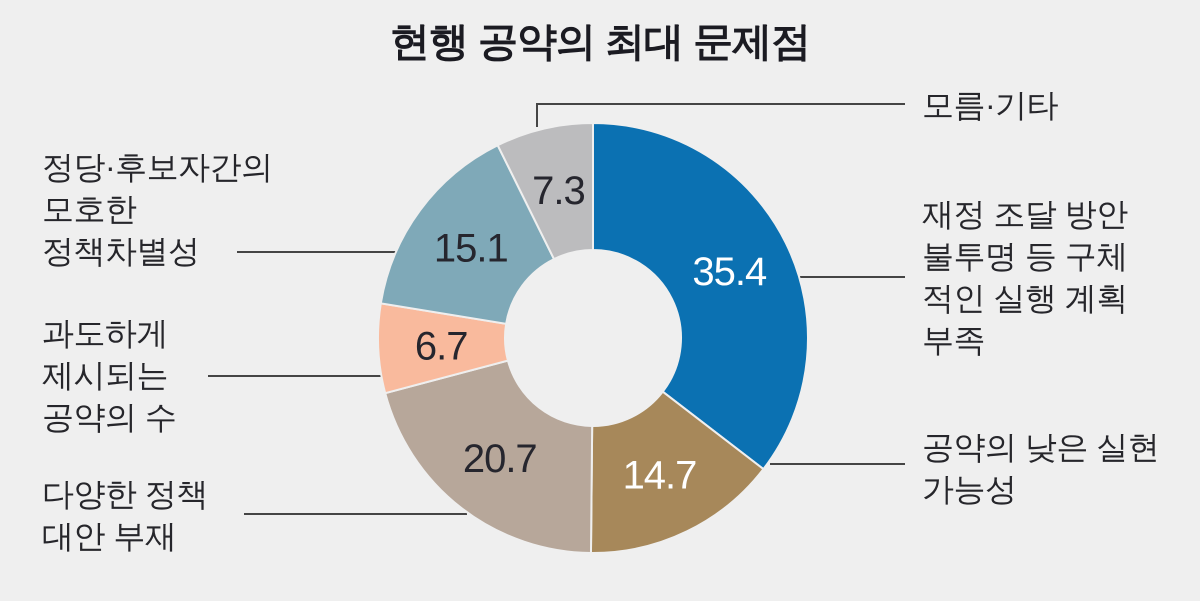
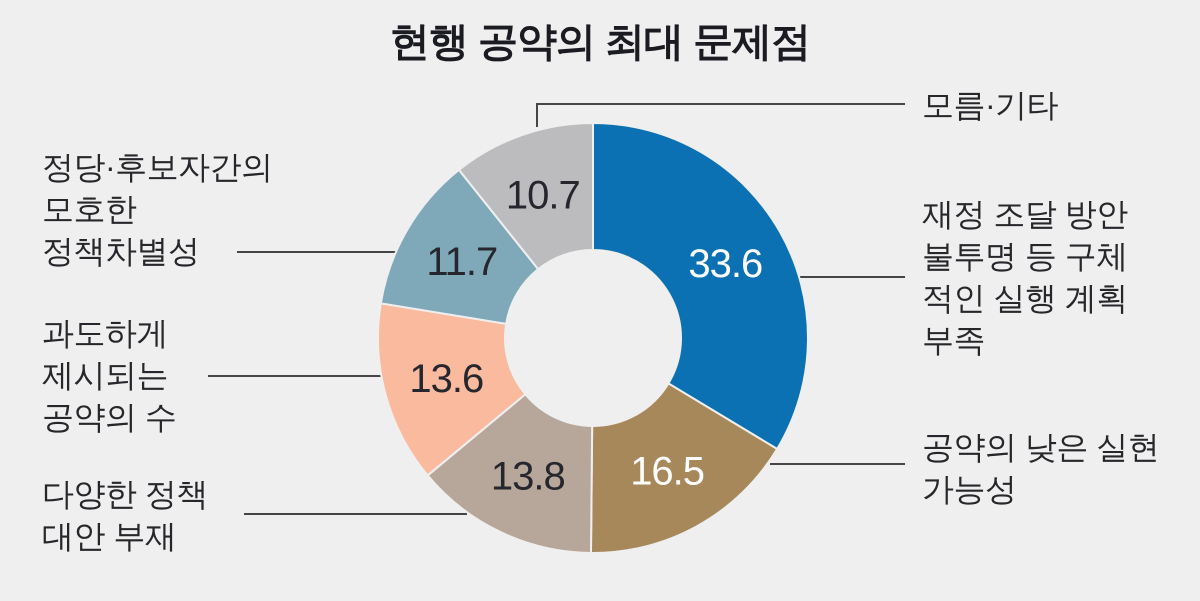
재정 조달 방안 불투명 등 구체 적인 실행 계획 부족: 35.4 -> 33.6
공약의 낮은 실현 가능성: 14.7 -> 16.5
다양한 정책 대안 부재: 20.7 -> 13.8
과도하게 제시되는 공약의 수: 6.7 -> 13.6
정당·후보자간의 모호한 정책차별성: 15.1 -> 11.7
모름·기타: 7.3 -> 10.7
